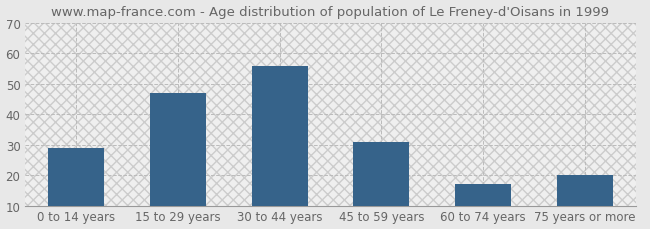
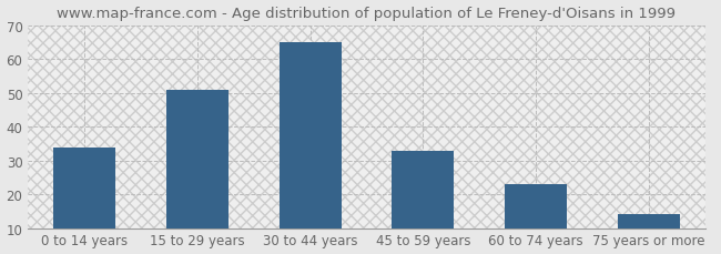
0 to 14 years: 29 -> 34
15 to 29 years: 47 -> 51
30 to 44 years: 56 -> 65
45 to 59 years: 31 -> 33
60 to 74 years: 17 -> 23
75 years or more: 20 -> 14
